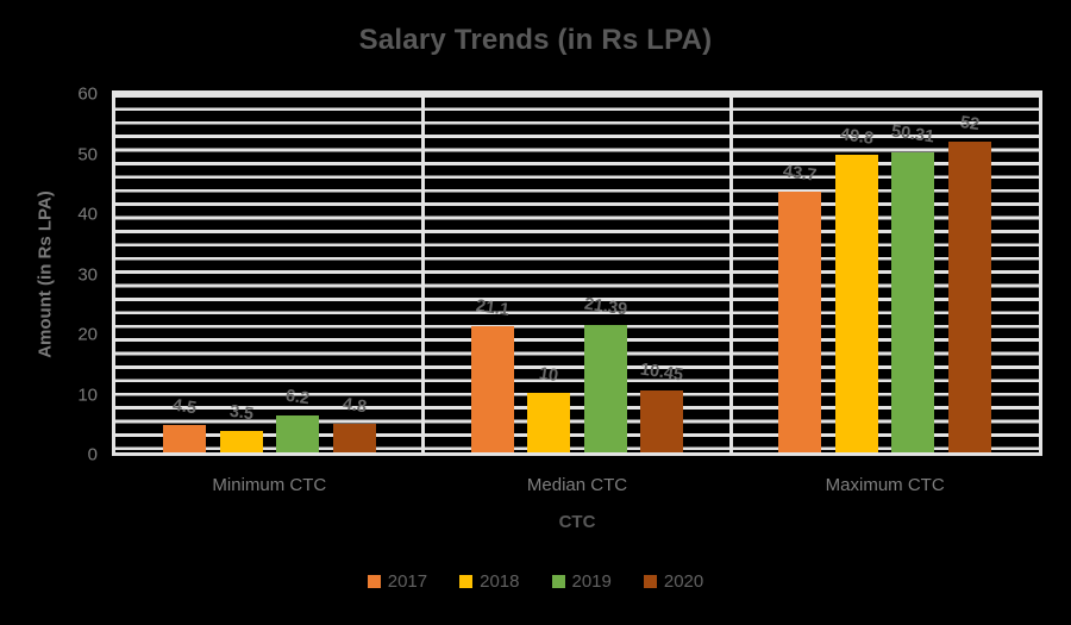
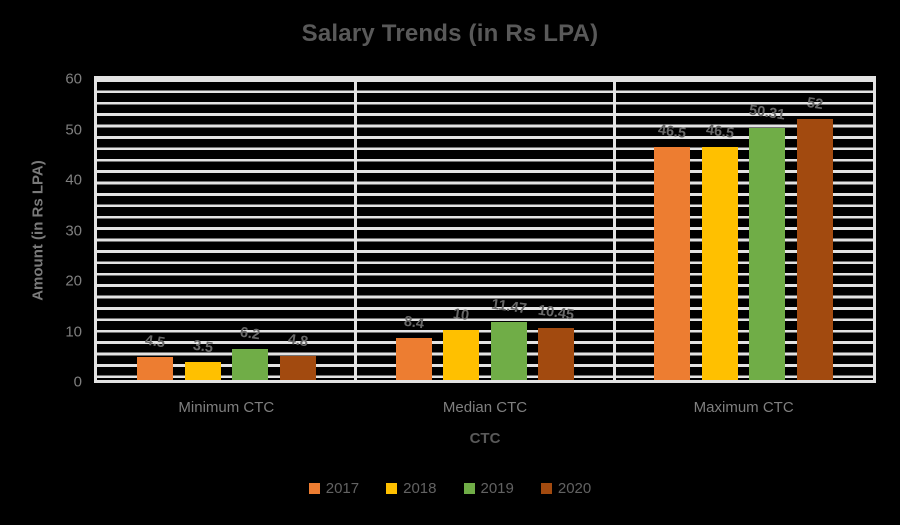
2017/Median CTC: 21.1 -> 8.4
2019/Median CTC: 21.39 -> 11.47
2017/Maximum CTC: 43.7 -> 46.5
2018/Maximum CTC: 49.8 -> 46.5
